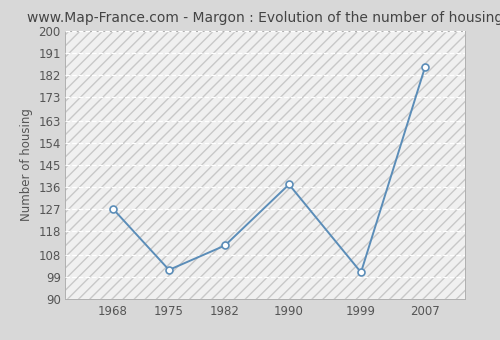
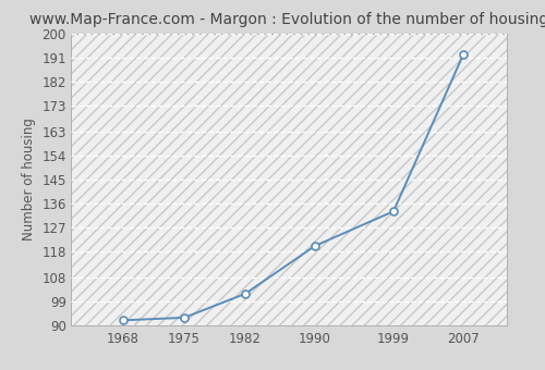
1968: 127 -> 92
1975: 102 -> 93
1982: 112 -> 102
1990: 137 -> 120
1999: 101 -> 133
2007: 185 -> 192
